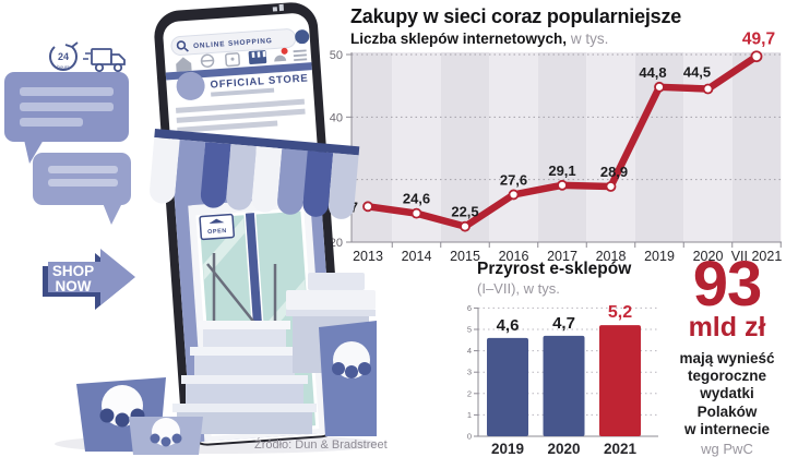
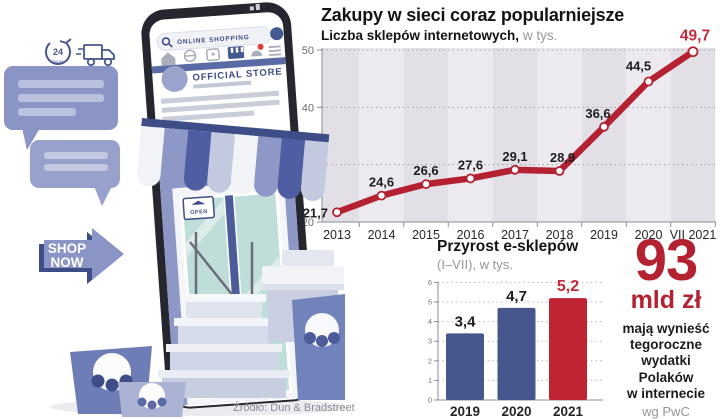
Zakupy w sieci coraz popularniejsze/2013: 25,7 -> 21,7
Zakupy w sieci coraz popularniejsze/2015: 22,5 -> 26,6
Zakupy w sieci coraz popularniejsze/2019: 44,8 -> 36,6
Przyrost e-sklepów/2019: 4,6 -> 3,4
